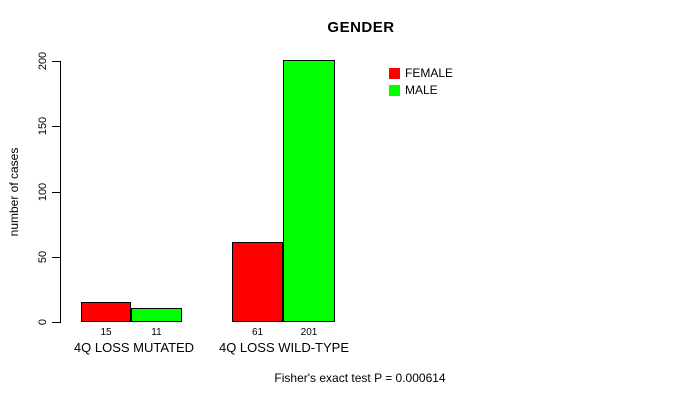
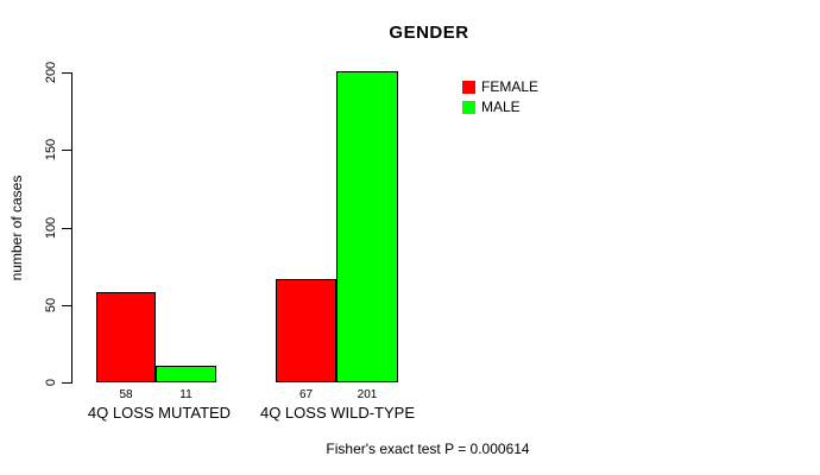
FEMALE/4Q LOSS MUTATED: 15 -> 58
FEMALE/4Q LOSS WILD-TYPE: 61 -> 67
